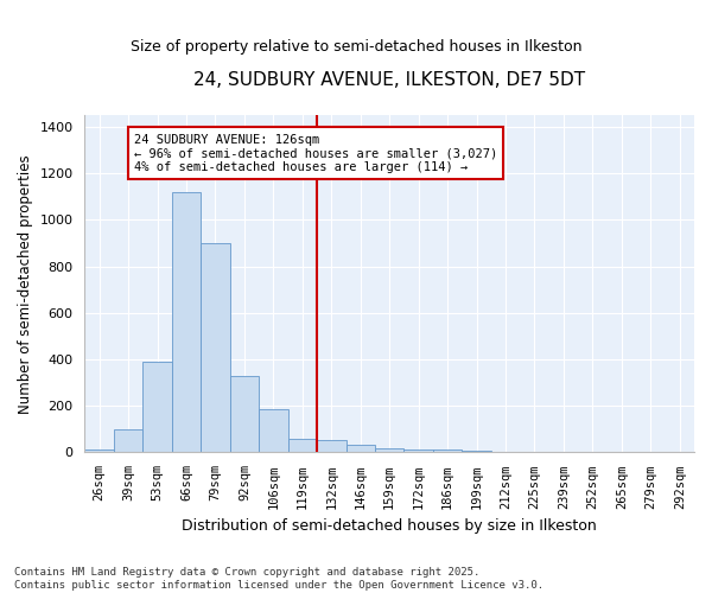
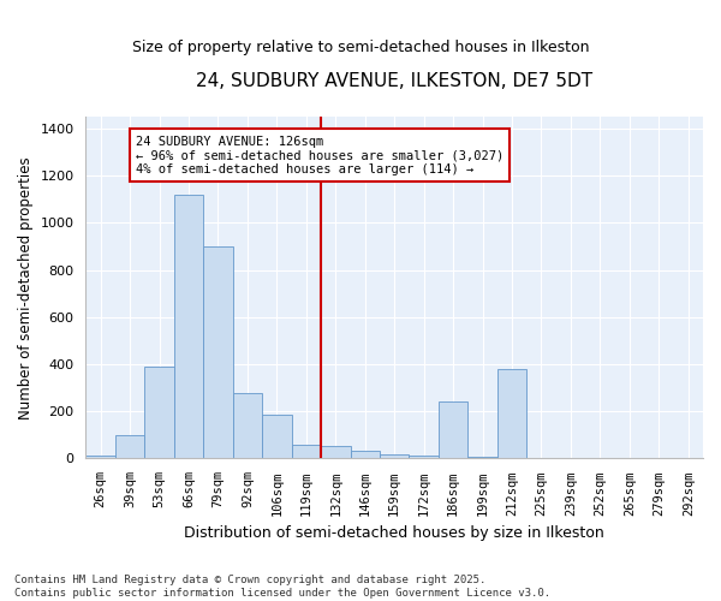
92sqm: 330 -> 280
186sqm: 10 -> 240
212sqm: 0 -> 380
